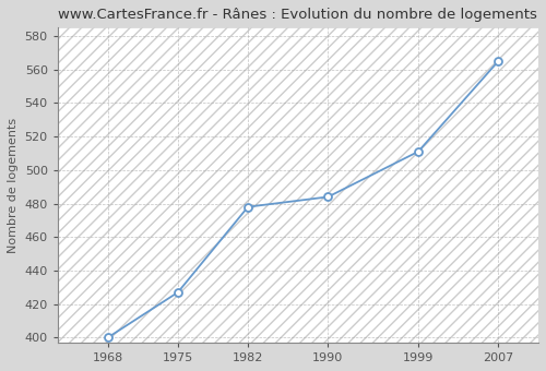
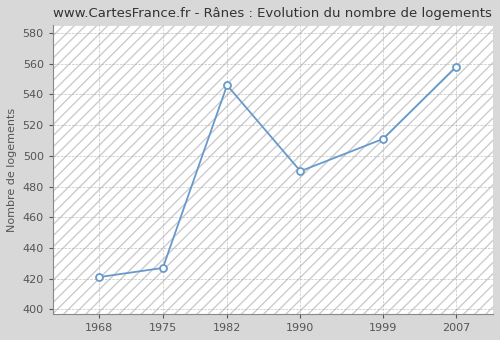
1968: 400 -> 421
1982: 478 -> 546
1990: 484 -> 490
2007: 565 -> 558
